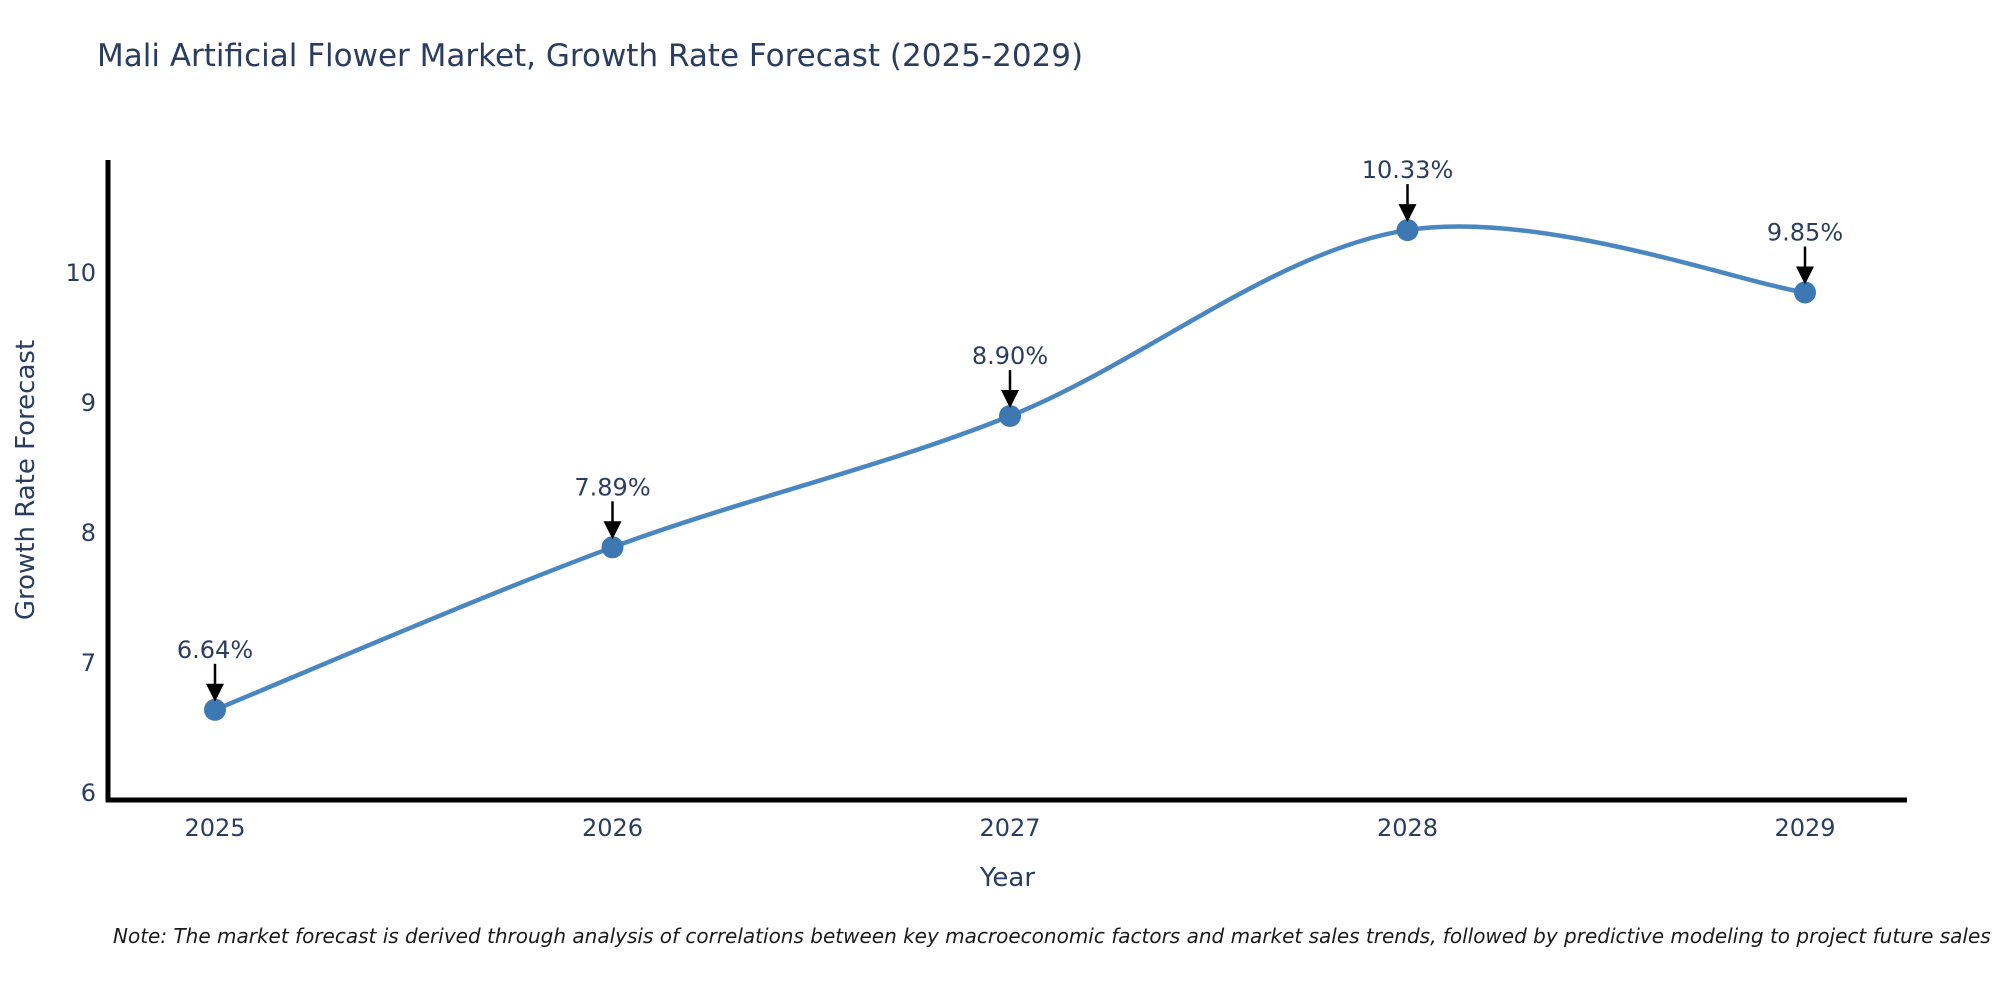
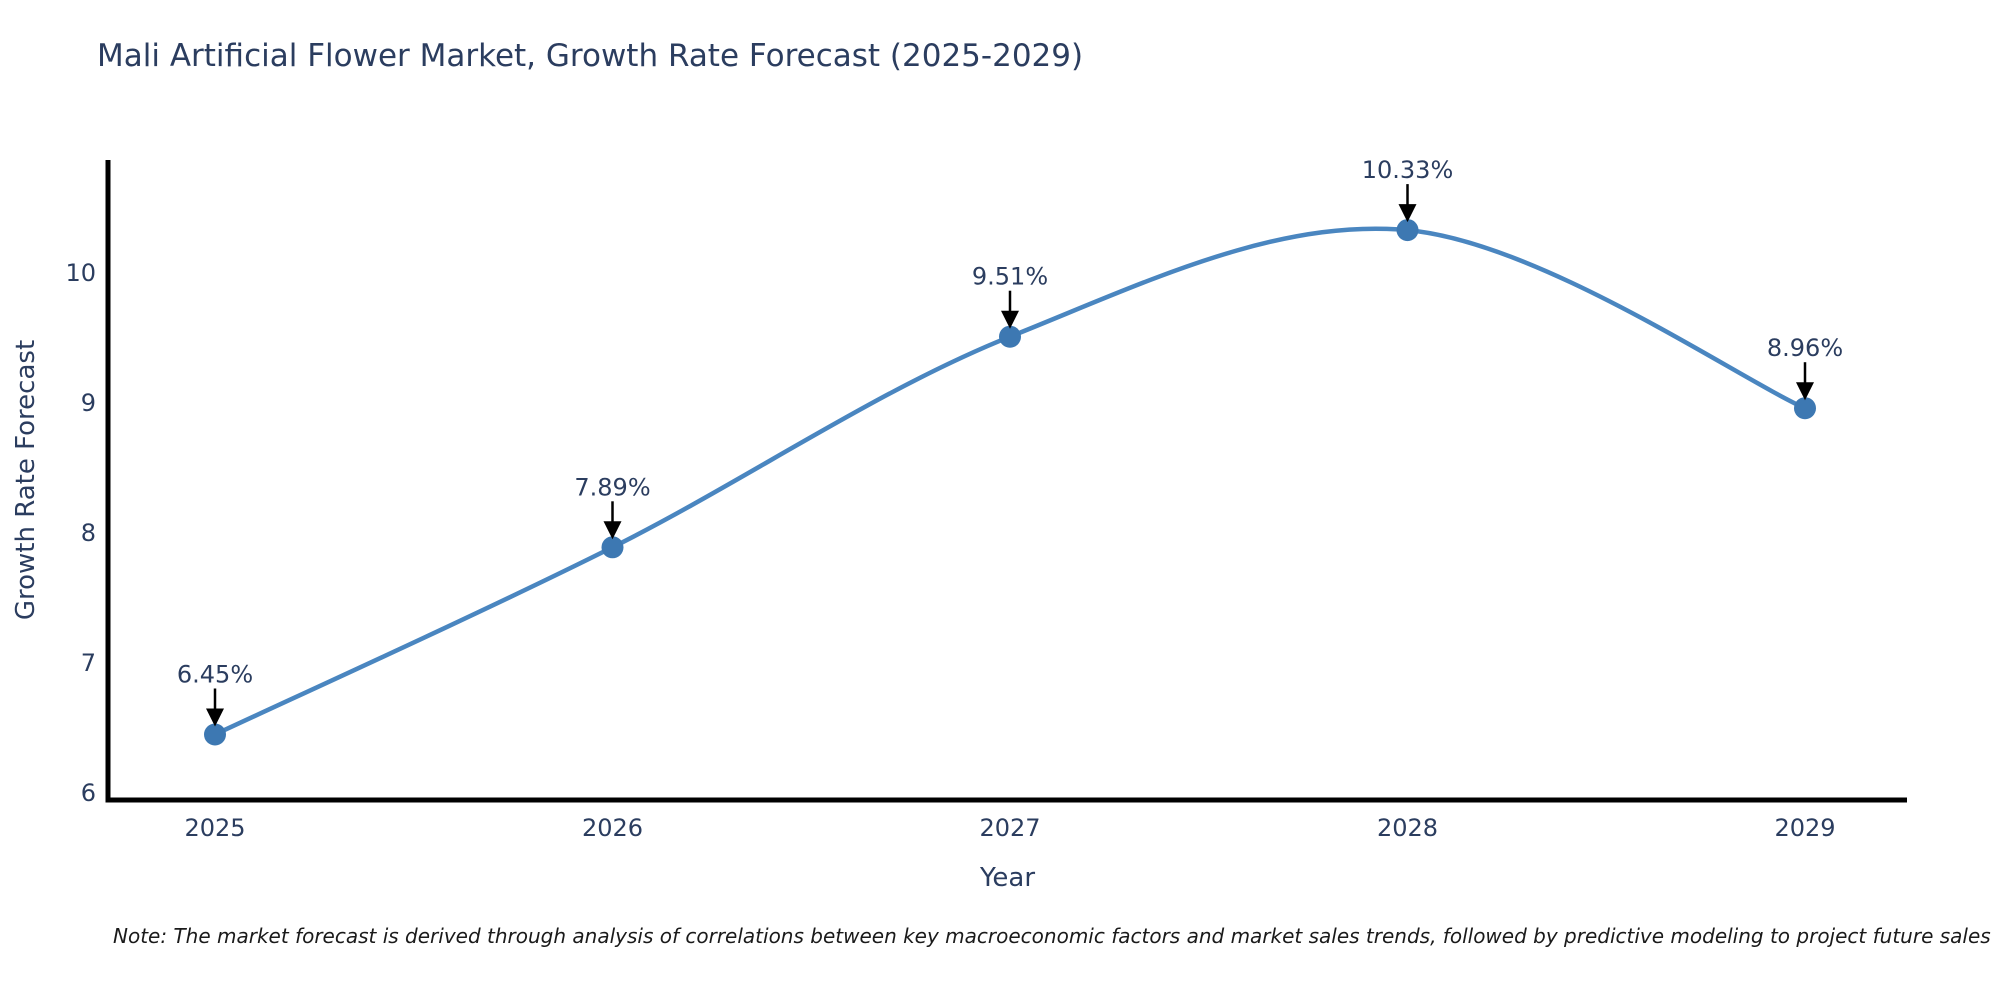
2025: 6.64% -> 6.45%
2027: 8.90% -> 9.51%
2029: 9.85% -> 8.96%
